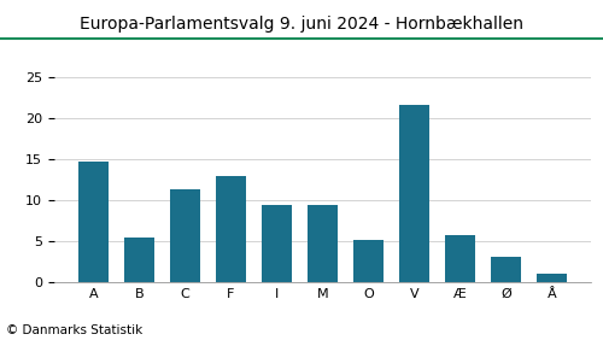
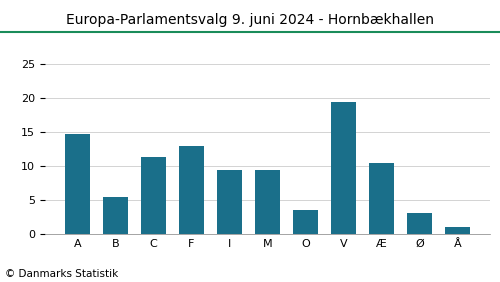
O: 5.1 -> 3.6
V: 21.6 -> 19.4
Æ: 5.7 -> 10.4
